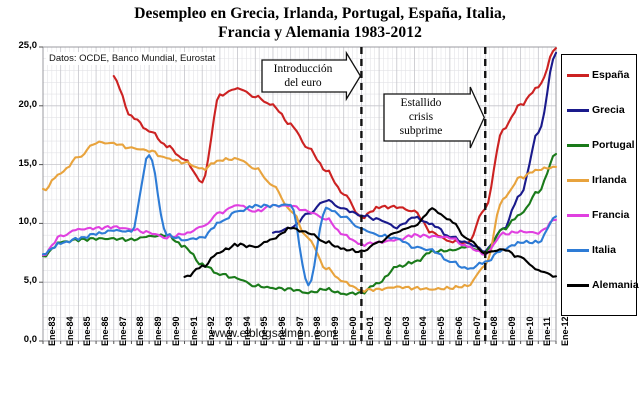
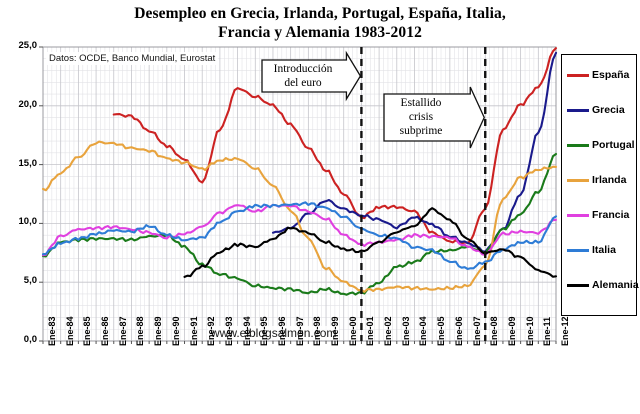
España/Ene-87: 22,4 -> 19,3
Italia/Ene-89: 15,9 -> 9,8
España/Ene-93: 20,9 -> 18,0
Italia/Ene-98: 4,7 -> 11,7
